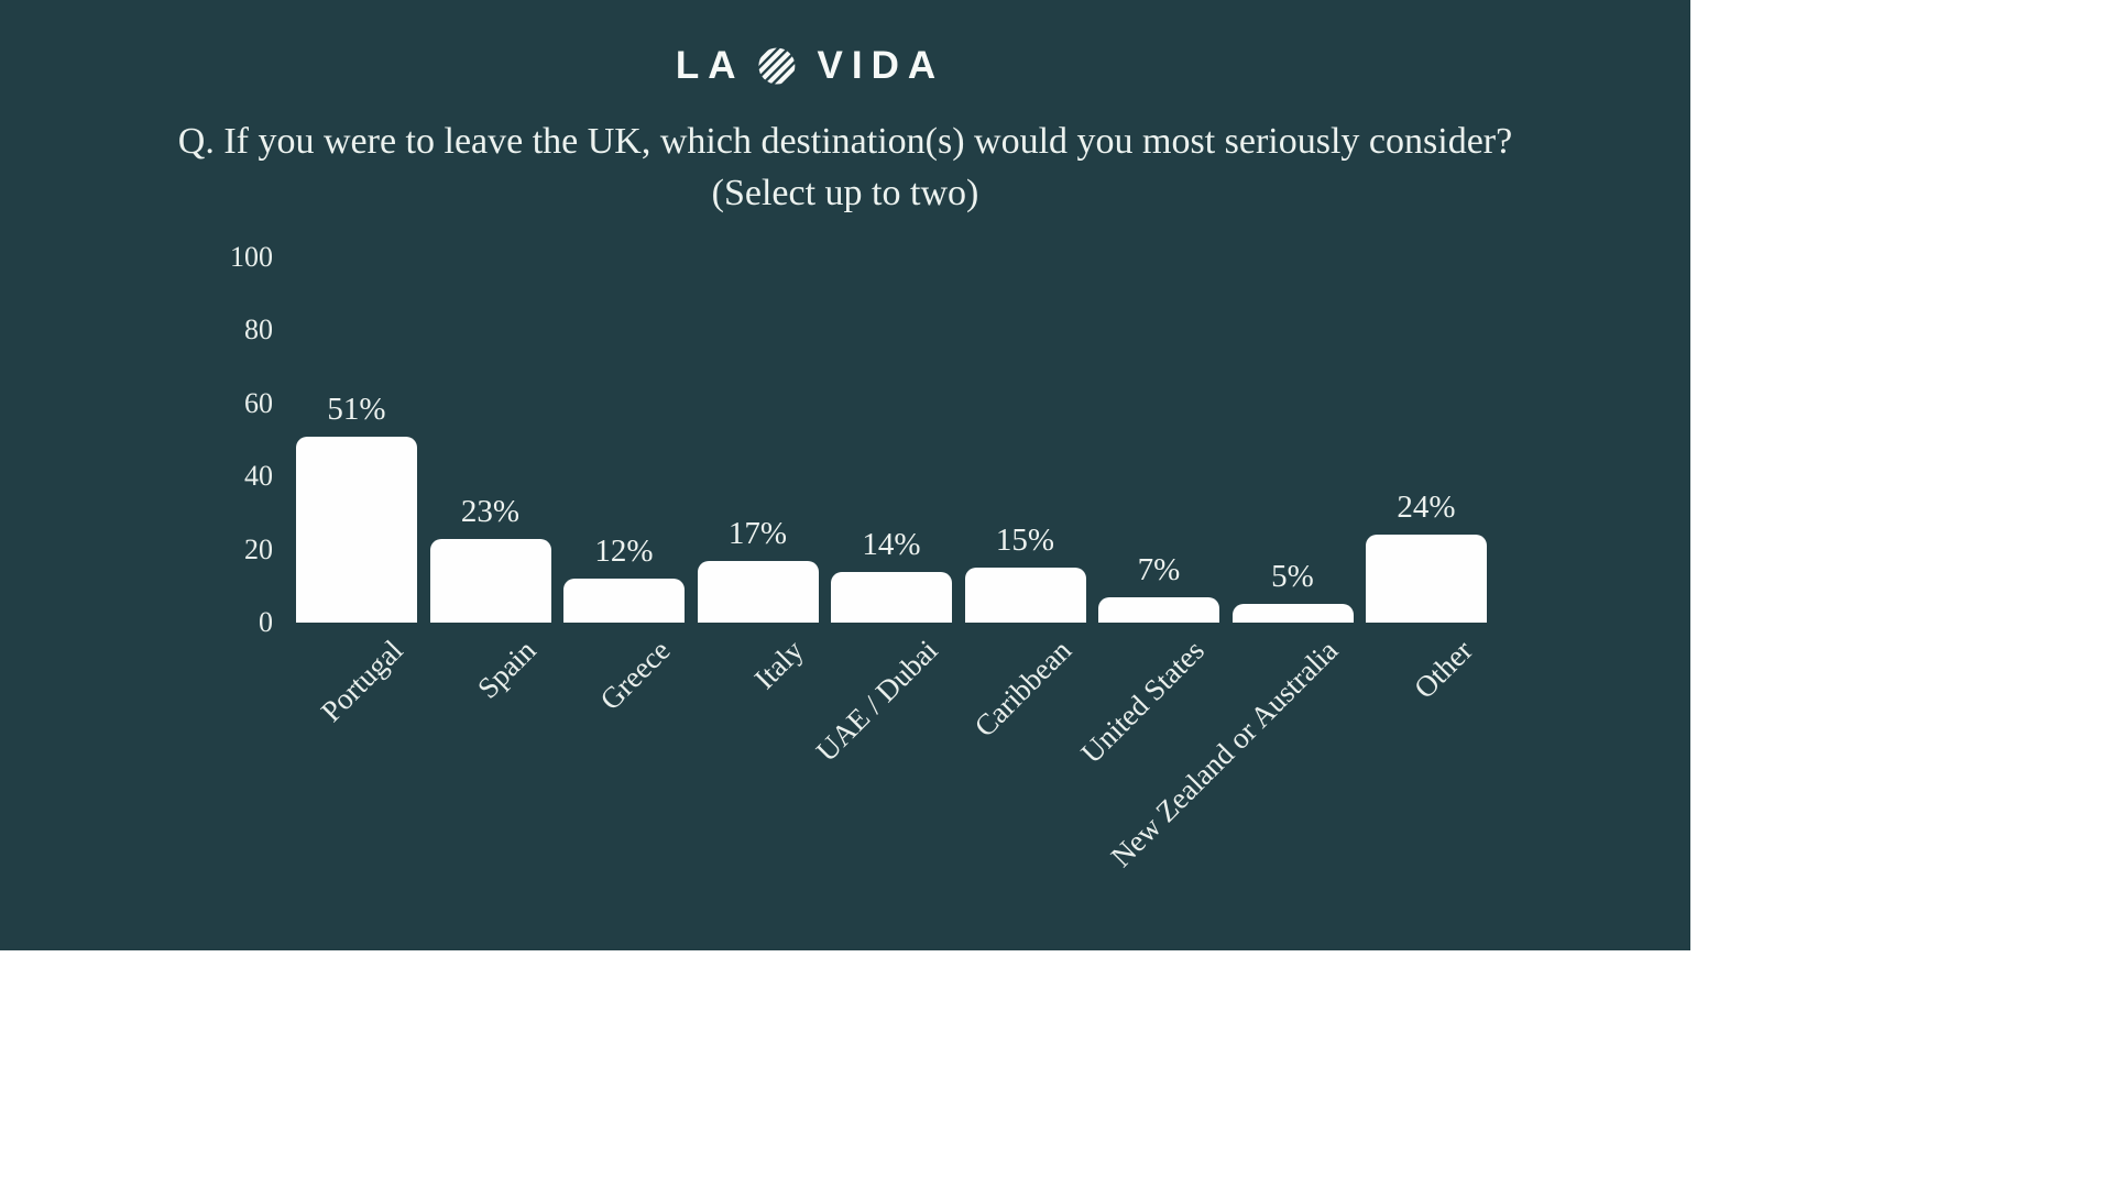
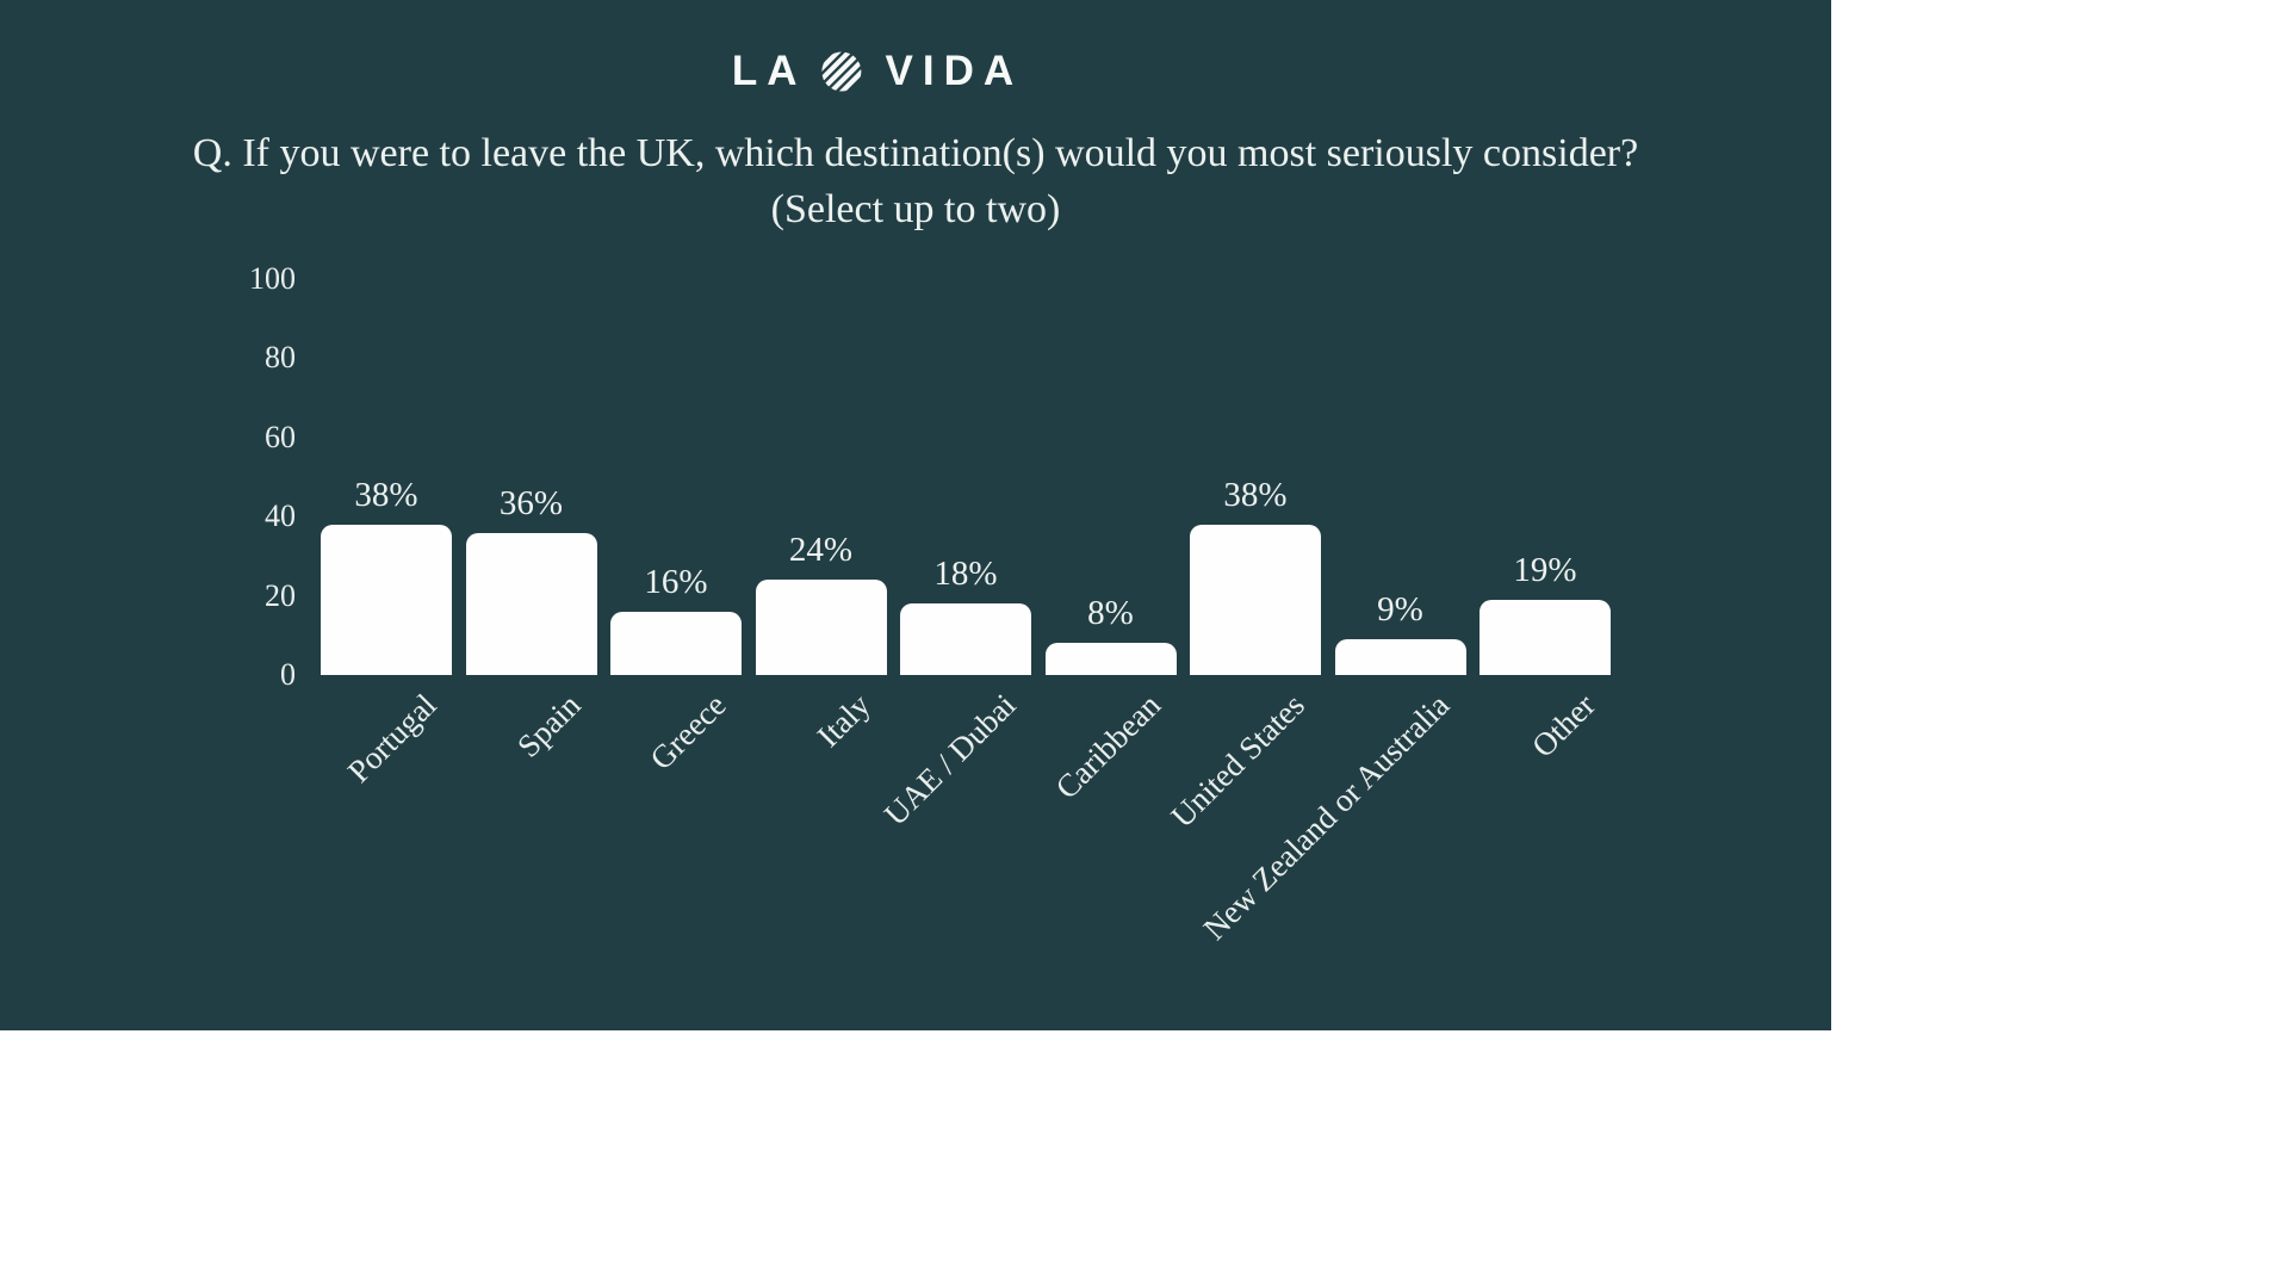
Portugal: 51% -> 38%
Spain: 23% -> 36%
Greece: 12% -> 16%
Italy: 17% -> 24%
UAE / Dubai: 14% -> 18%
Caribbean: 15% -> 8%
United States: 7% -> 38%
New Zealand or Australia: 5% -> 9%
Other: 24% -> 19%
